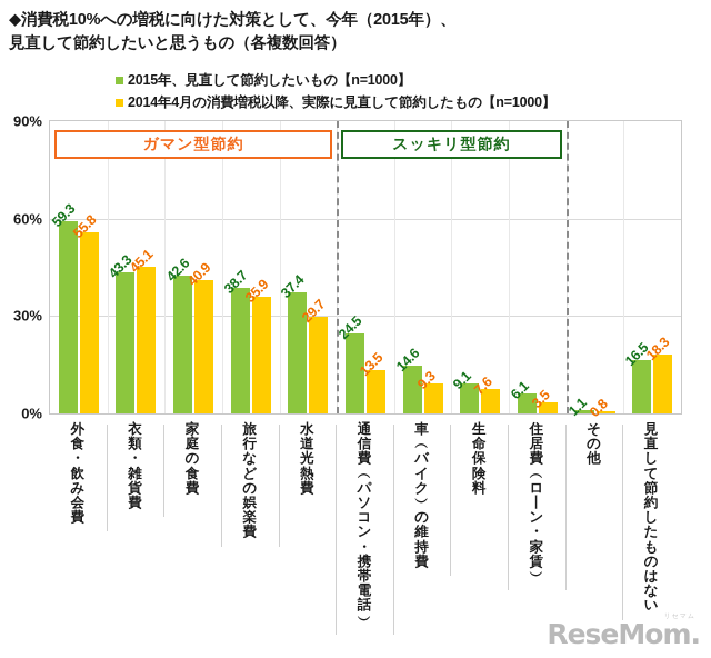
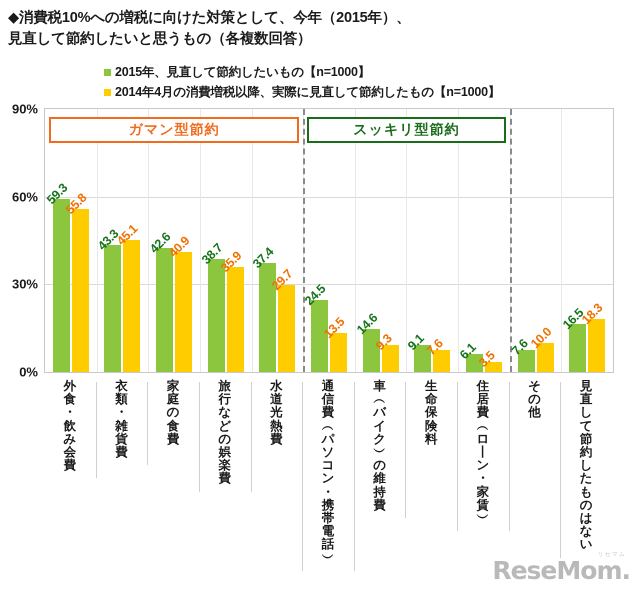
2015年、見直して節約したいもの【n=1000】/その他: 1.1 -> 7.6
2014年4月の消費増税以降、実際に見直して節約したもの【n=1000】/その他: 0.8 -> 10.0
